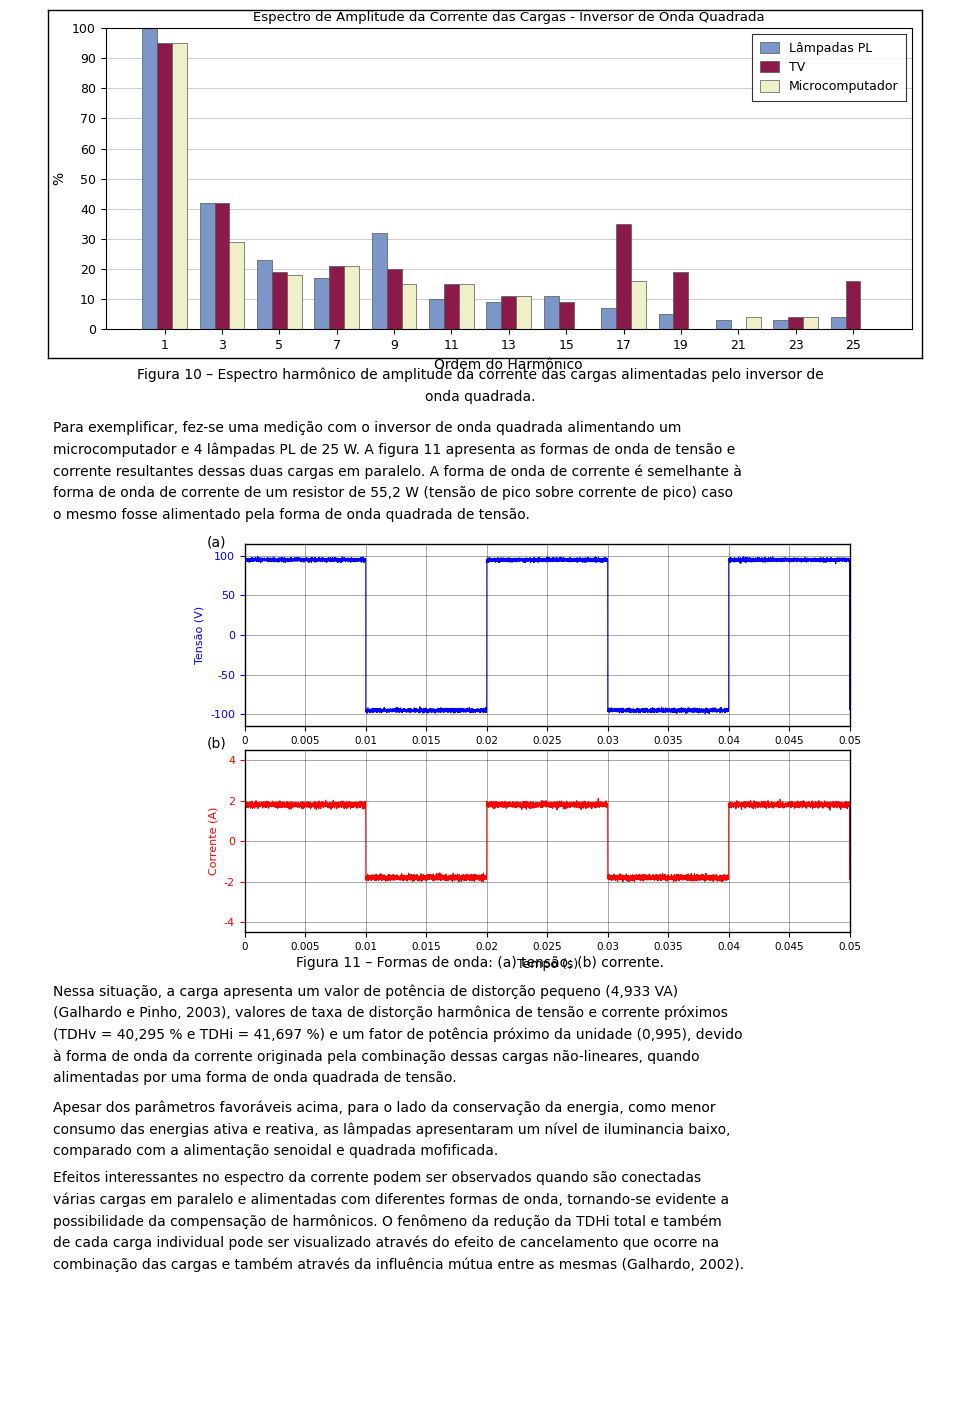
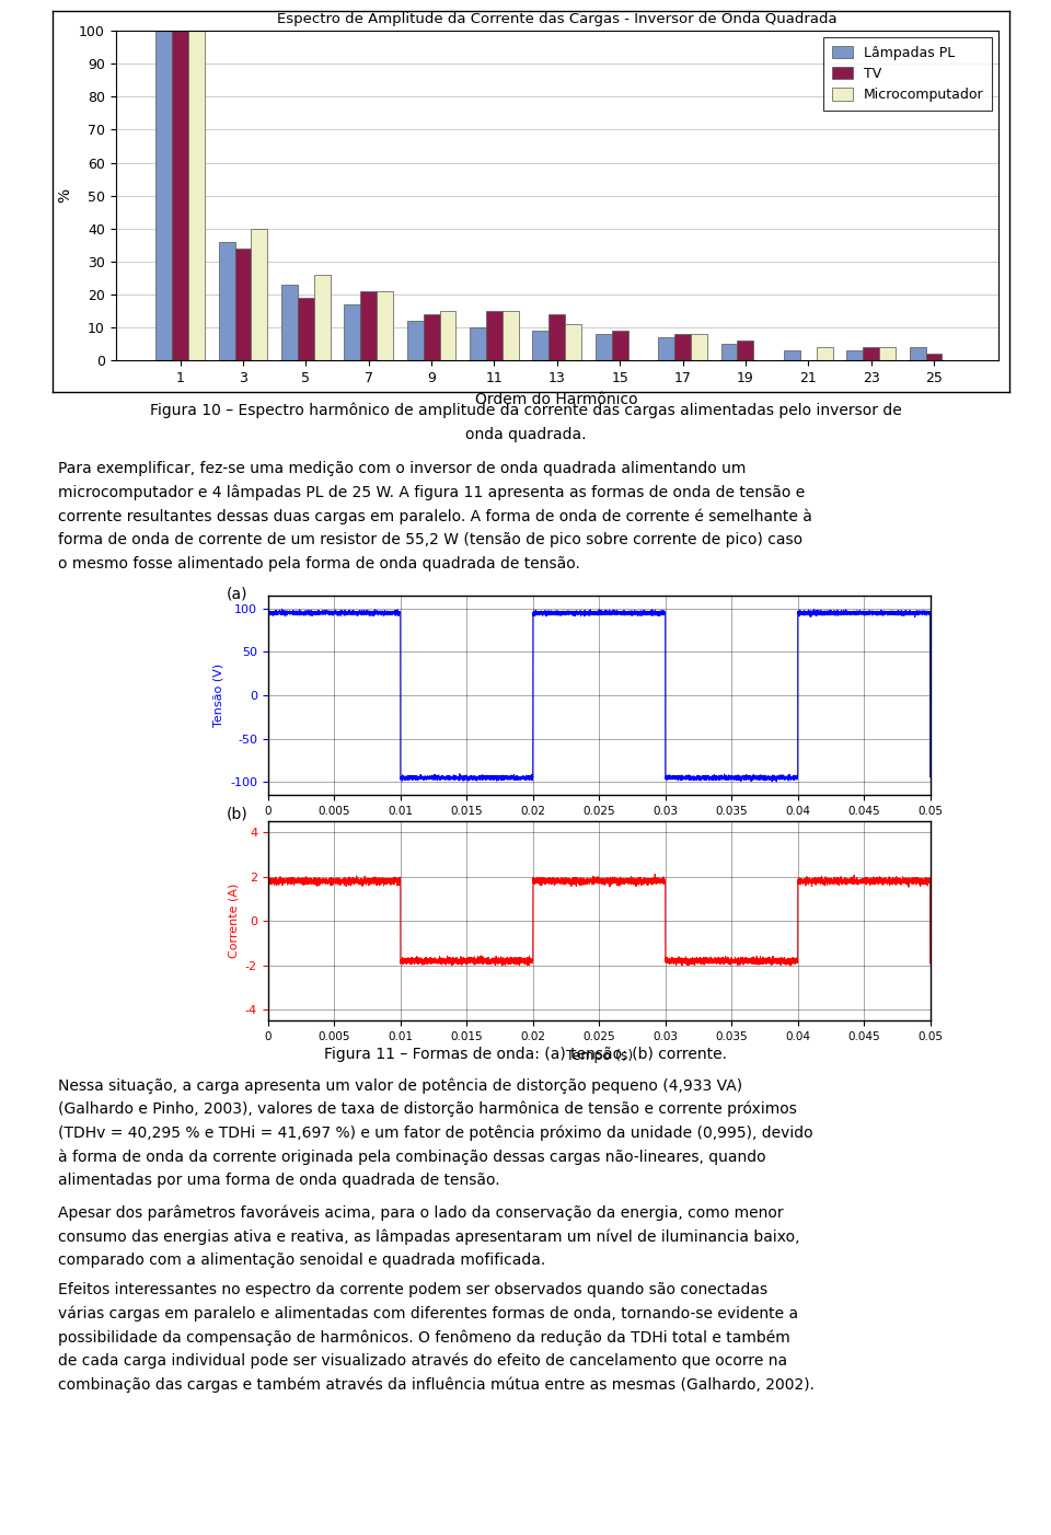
TV/1: 95 -> 100
Microcomputador/1: 95 -> 100
Lâmpadas PL/3: 42 -> 36
TV/3: 42 -> 34
Microcomputador/3: 29 -> 40
Microcomputador/5: 18 -> 26
Lâmpadas PL/9: 32 -> 12
TV/9: 20 -> 14
TV/13: 11 -> 14
Lâmpadas PL/15: 11 -> 8
TV/17: 35 -> 8
Microcomputador/17: 16 -> 8
TV/19: 19 -> 6
TV/25: 16 -> 2
